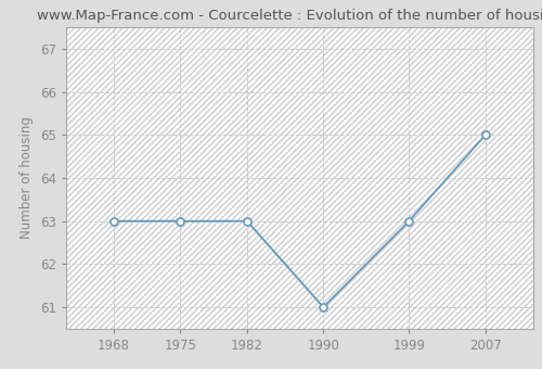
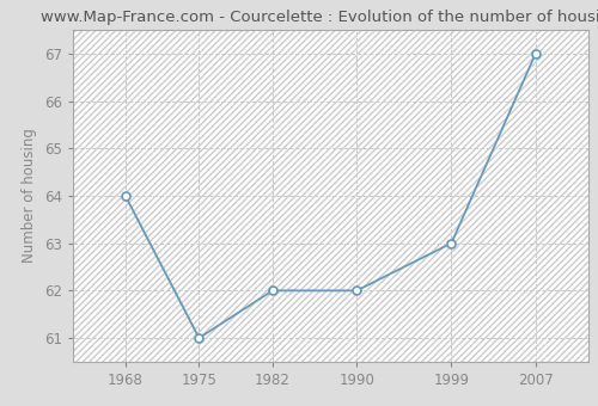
1968: 63 -> 64
1975: 63 -> 61
1982: 63 -> 62
1990: 61 -> 62
2007: 65 -> 67
